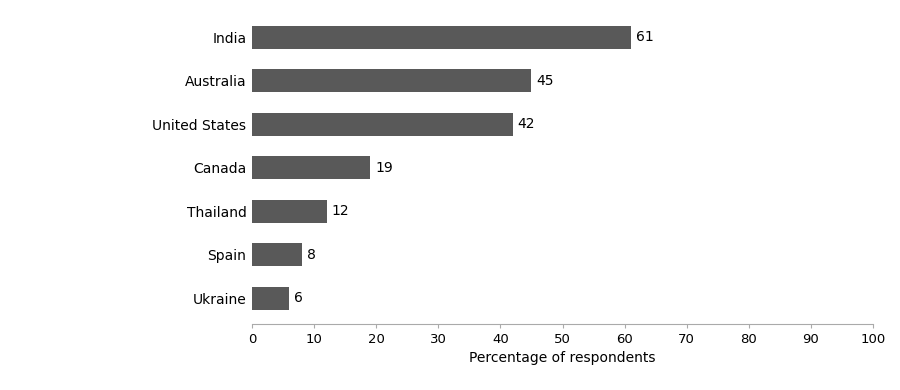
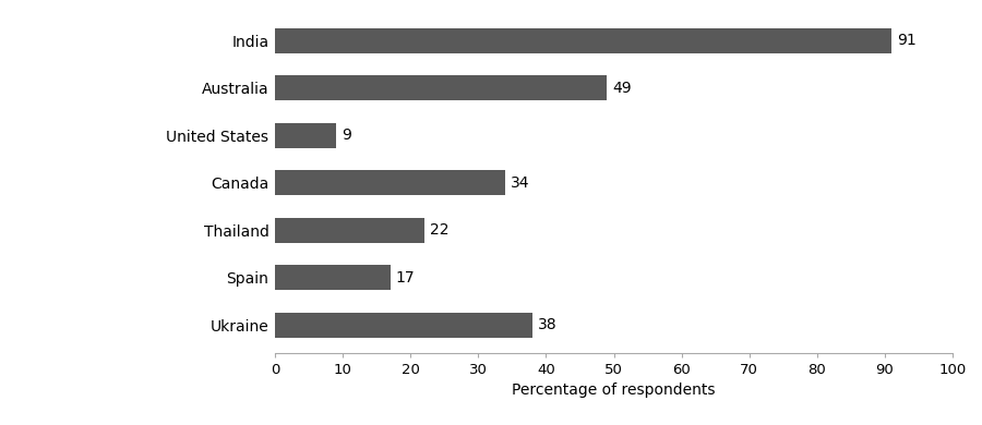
India: 61 -> 91
Australia: 45 -> 49
United States: 42 -> 9
Canada: 19 -> 34
Thailand: 12 -> 22
Spain: 8 -> 17
Ukraine: 6 -> 38
